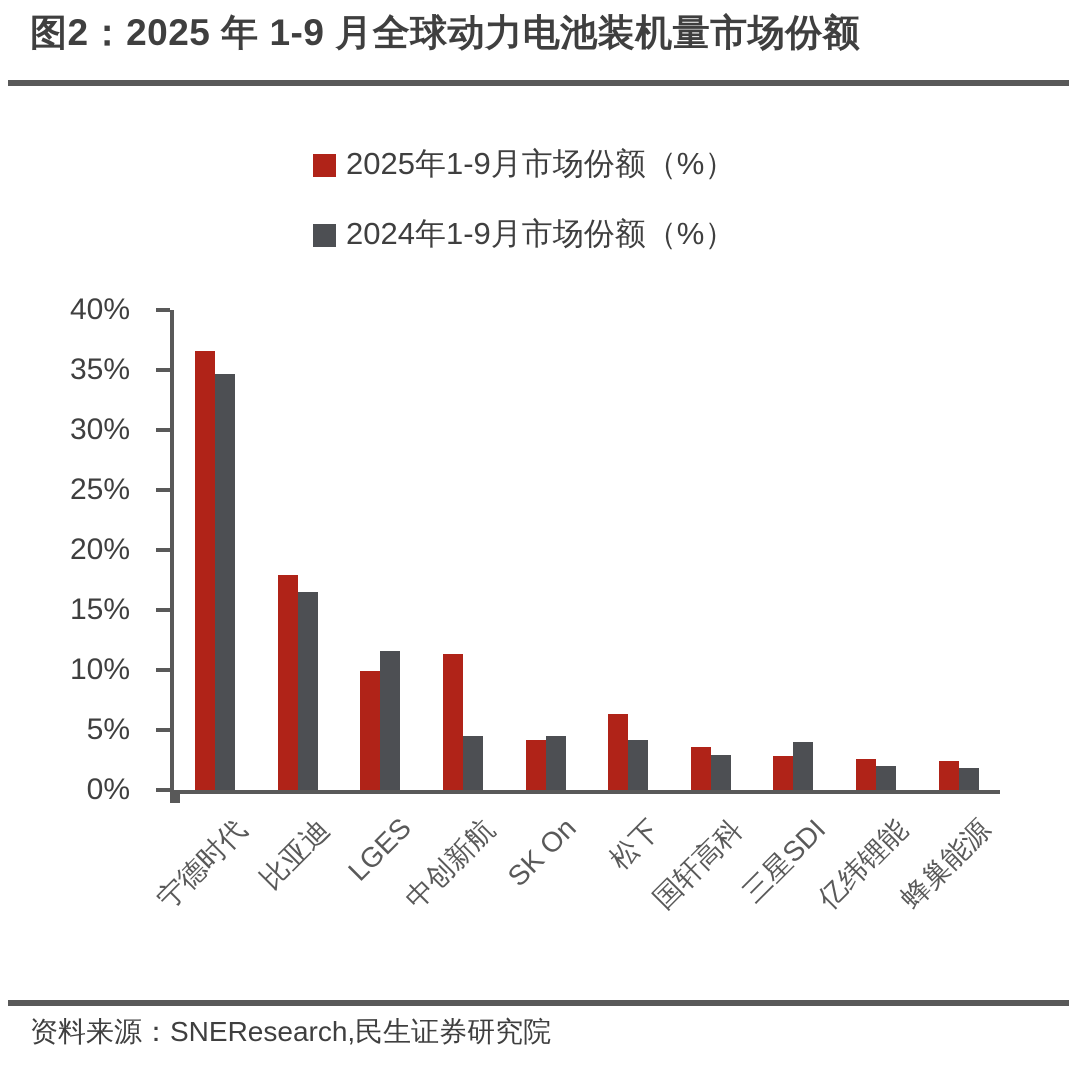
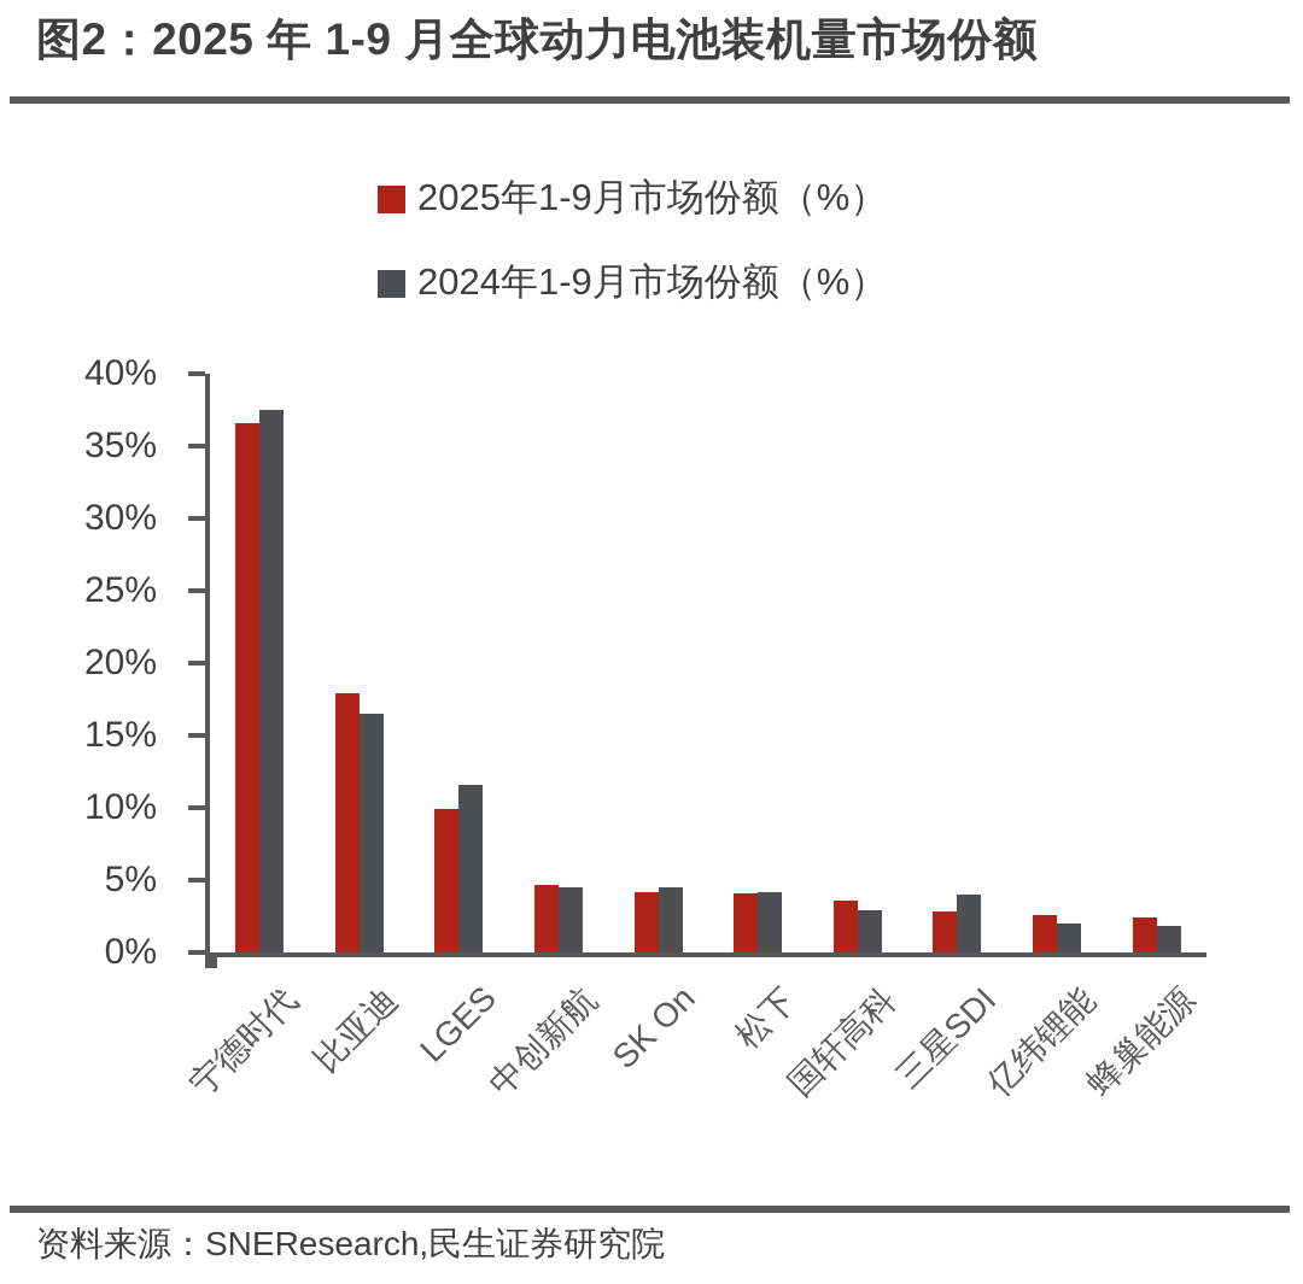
2024年1-9月市场份额（%）/宁德时代: 34.7% -> 37.5%
2025年1-9月市场份额（%）/中创新航: 11.3% -> 4.7%
2025年1-9月市场份额（%）/松下: 6.3% -> 4.1%
